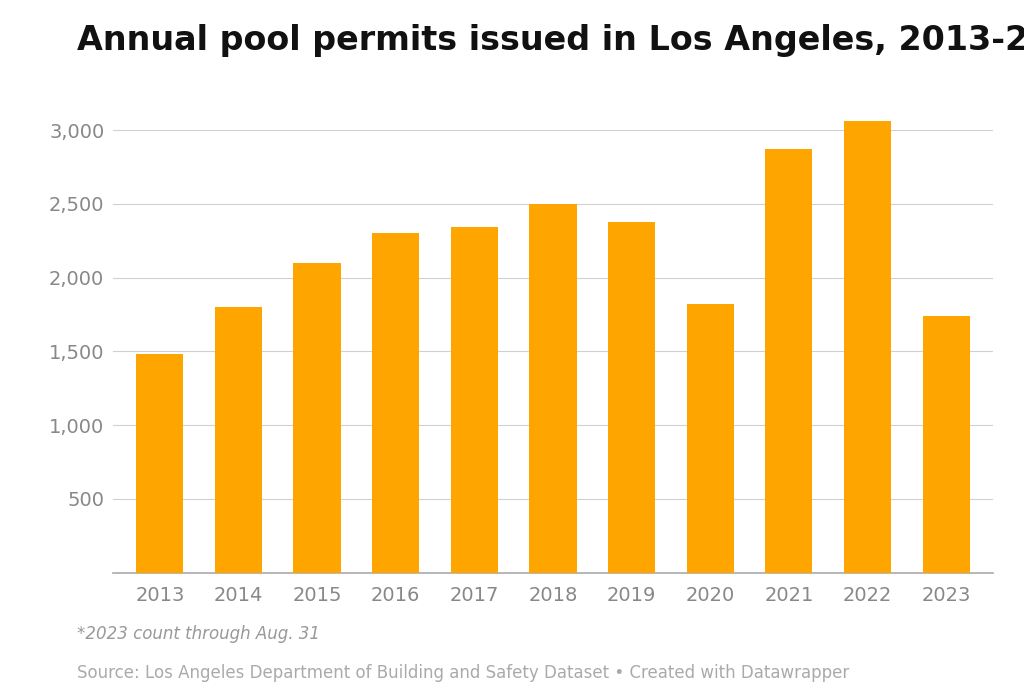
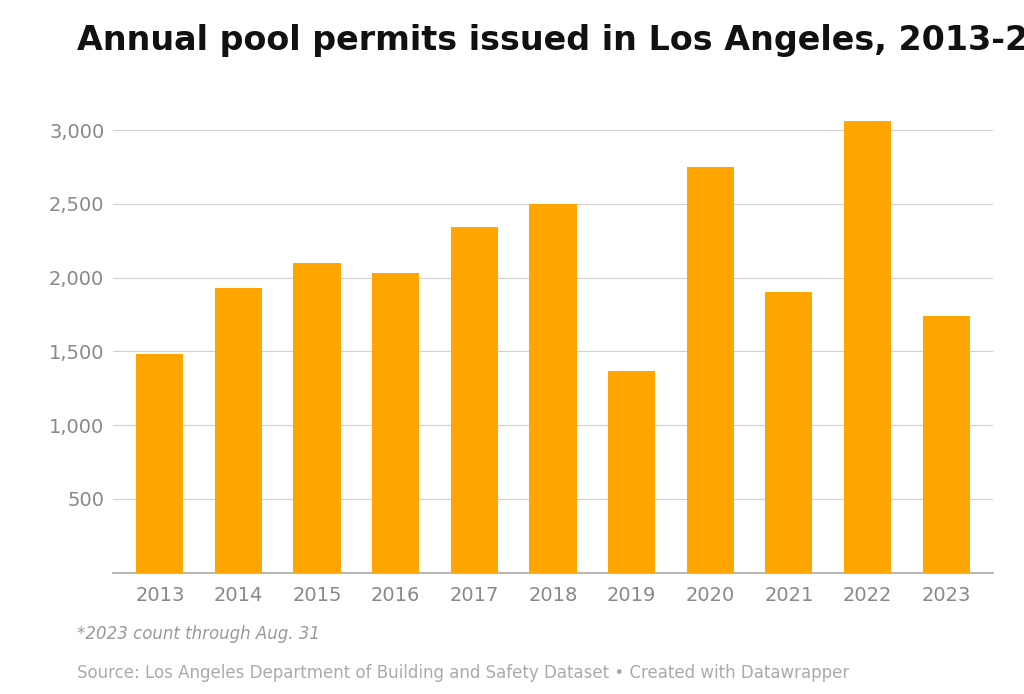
2014: 1,800 -> 1,930
2016: 2,300 -> 2,030
2019: 2,380 -> 1,370
2020: 1,820 -> 2,750
2021: 2,870 -> 1,900
